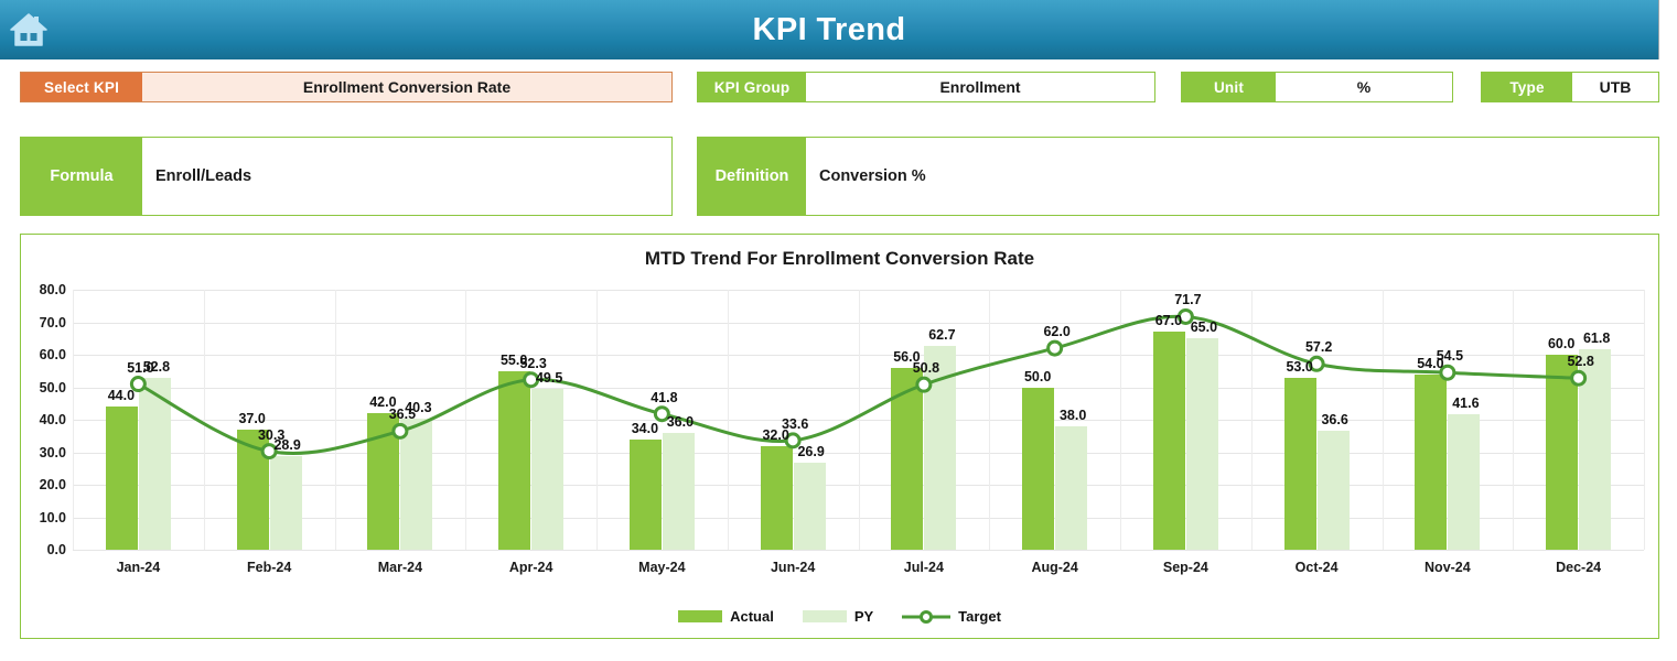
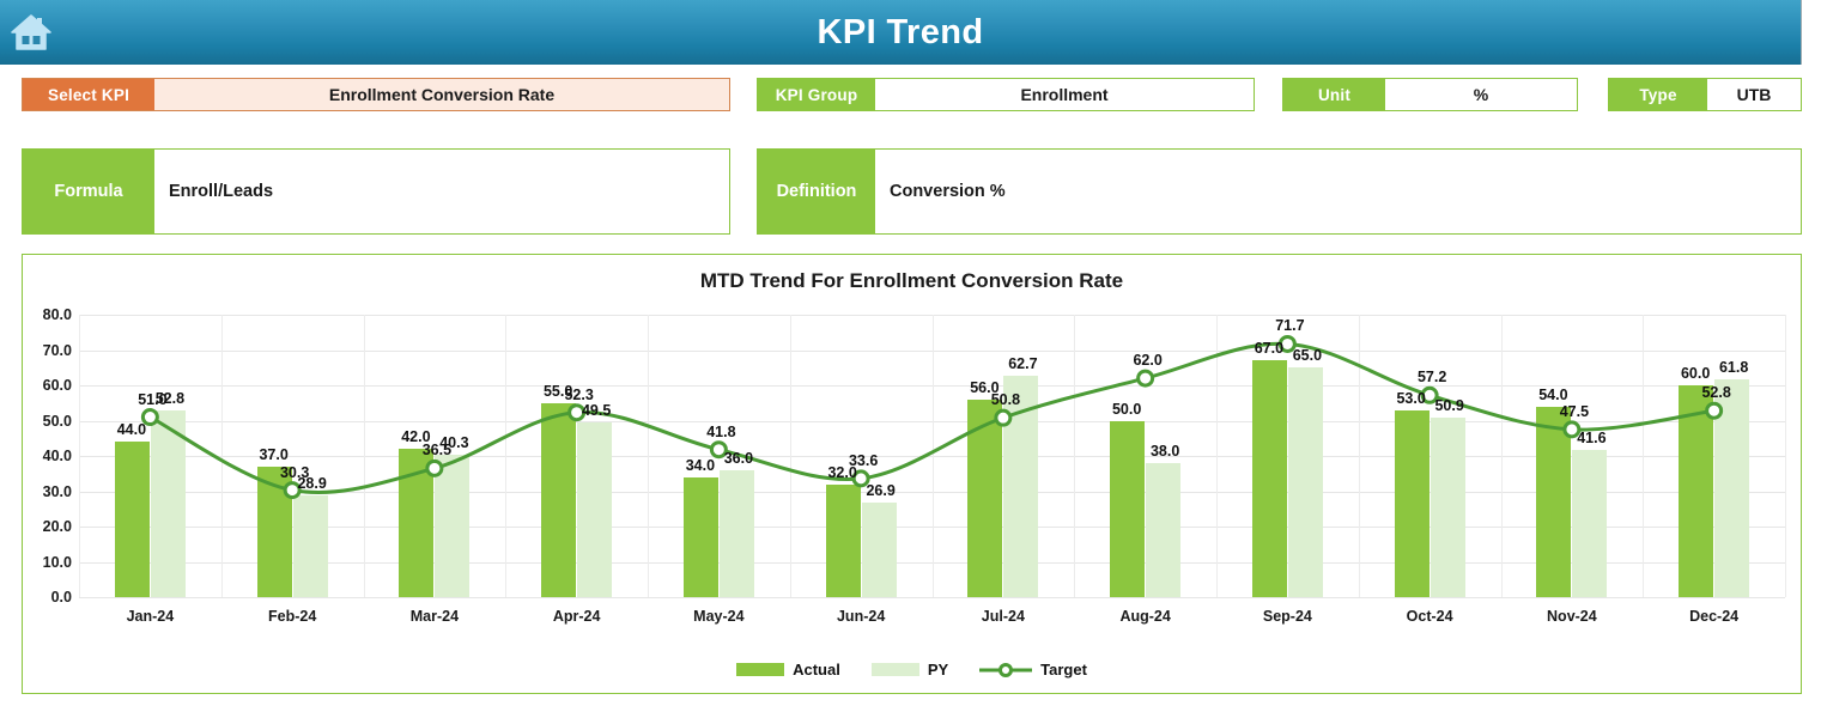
PY/Oct-24: 36.6 -> 50.9
Target/Nov-24: 54.5 -> 47.5
